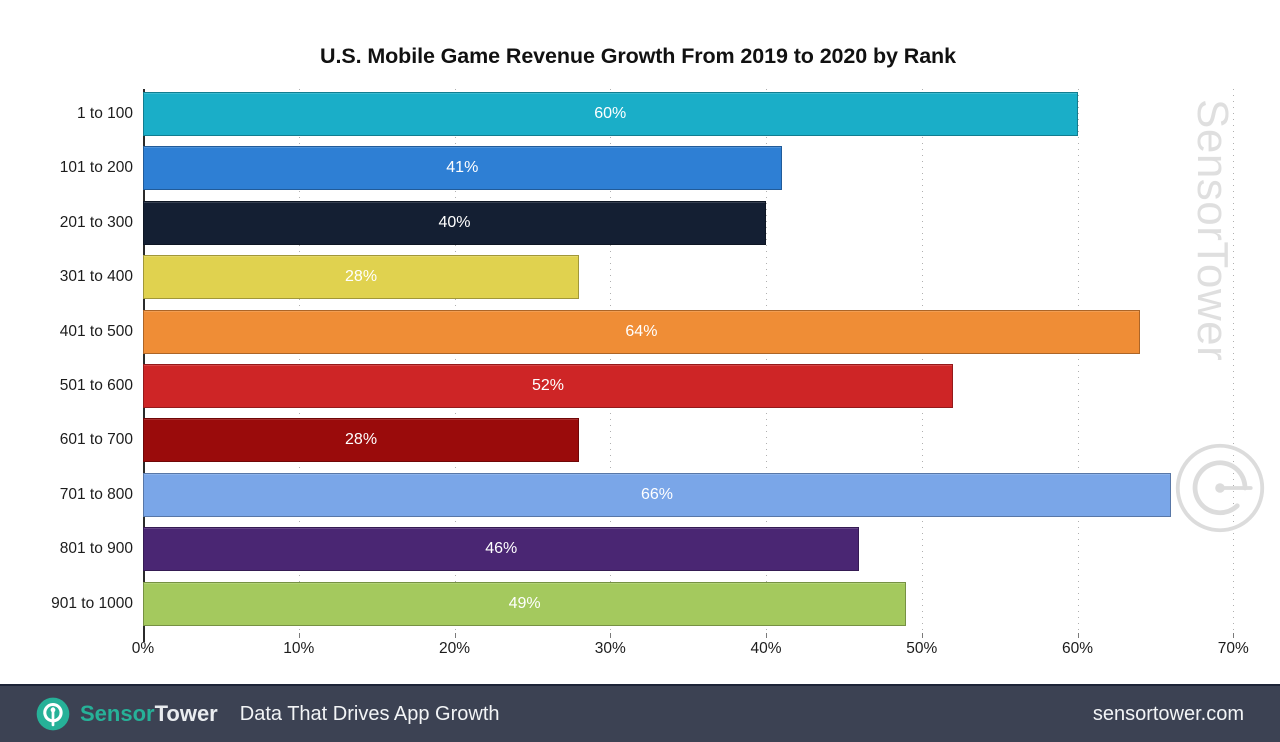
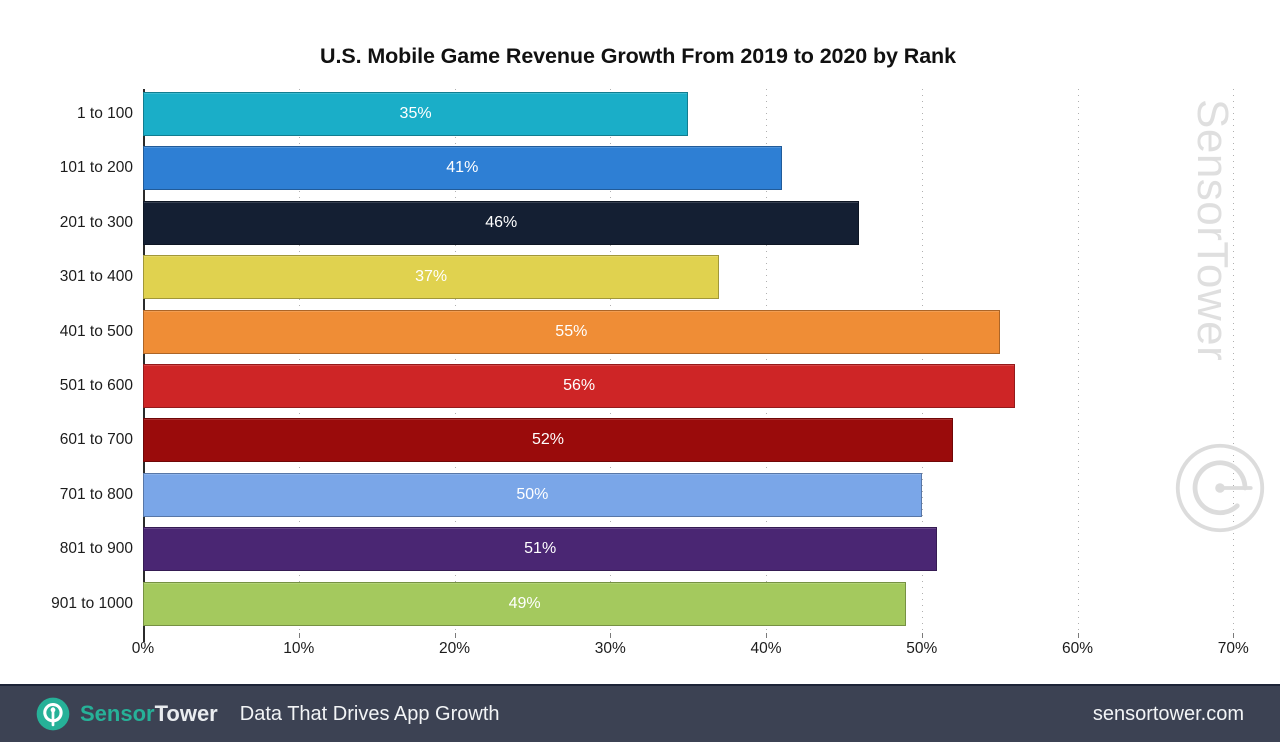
1 to 100: 60% -> 35%
201 to 300: 40% -> 46%
301 to 400: 28% -> 37%
401 to 500: 64% -> 55%
501 to 600: 52% -> 56%
601 to 700: 28% -> 52%
701 to 800: 66% -> 50%
801 to 900: 46% -> 51%
